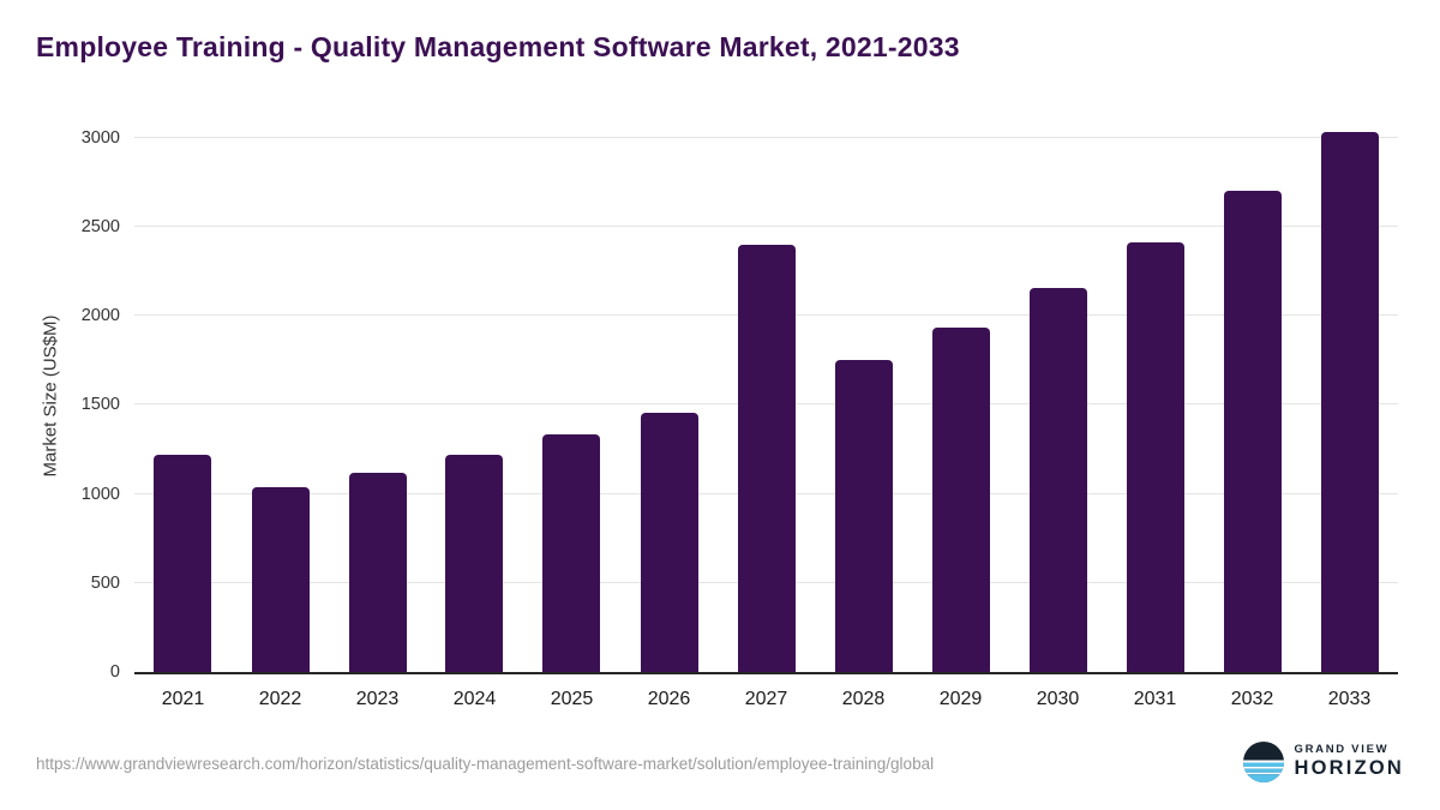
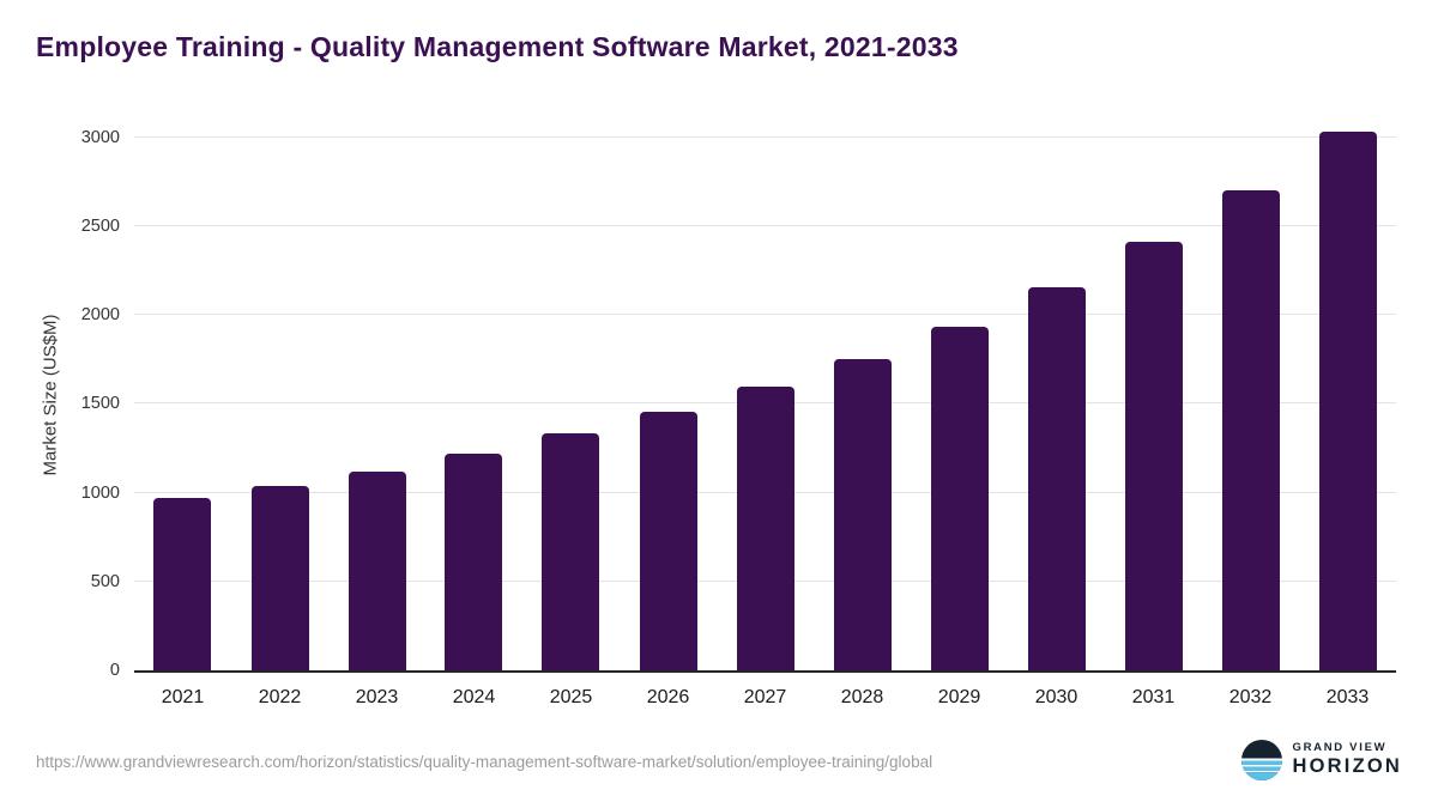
2021: 1220 -> 970
2027: 2400 -> 1600
